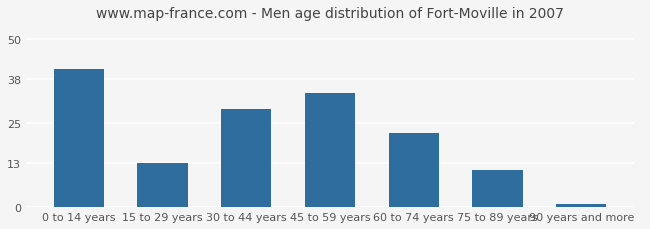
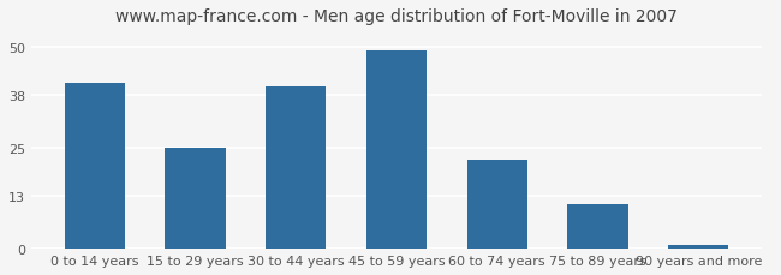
15 to 29 years: 13 -> 25
30 to 44 years: 29 -> 40
45 to 59 years: 34 -> 49
